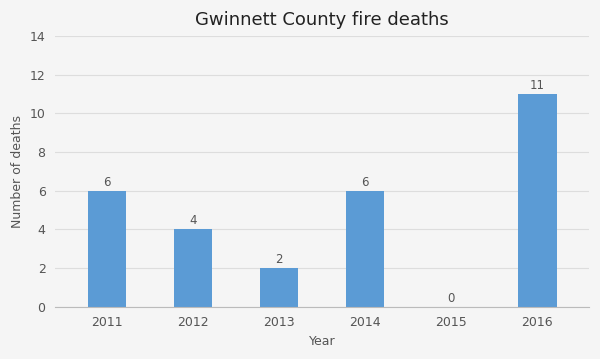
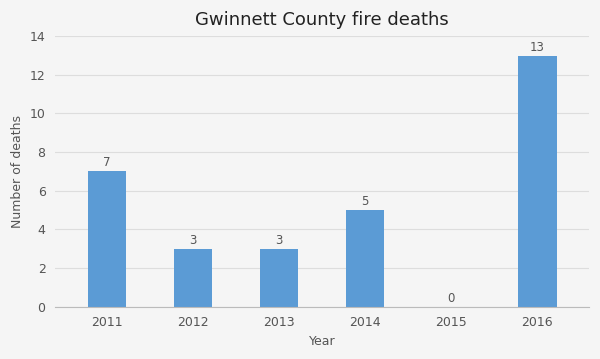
2011: 6 -> 7
2012: 4 -> 3
2013: 2 -> 3
2014: 6 -> 5
2016: 11 -> 13
